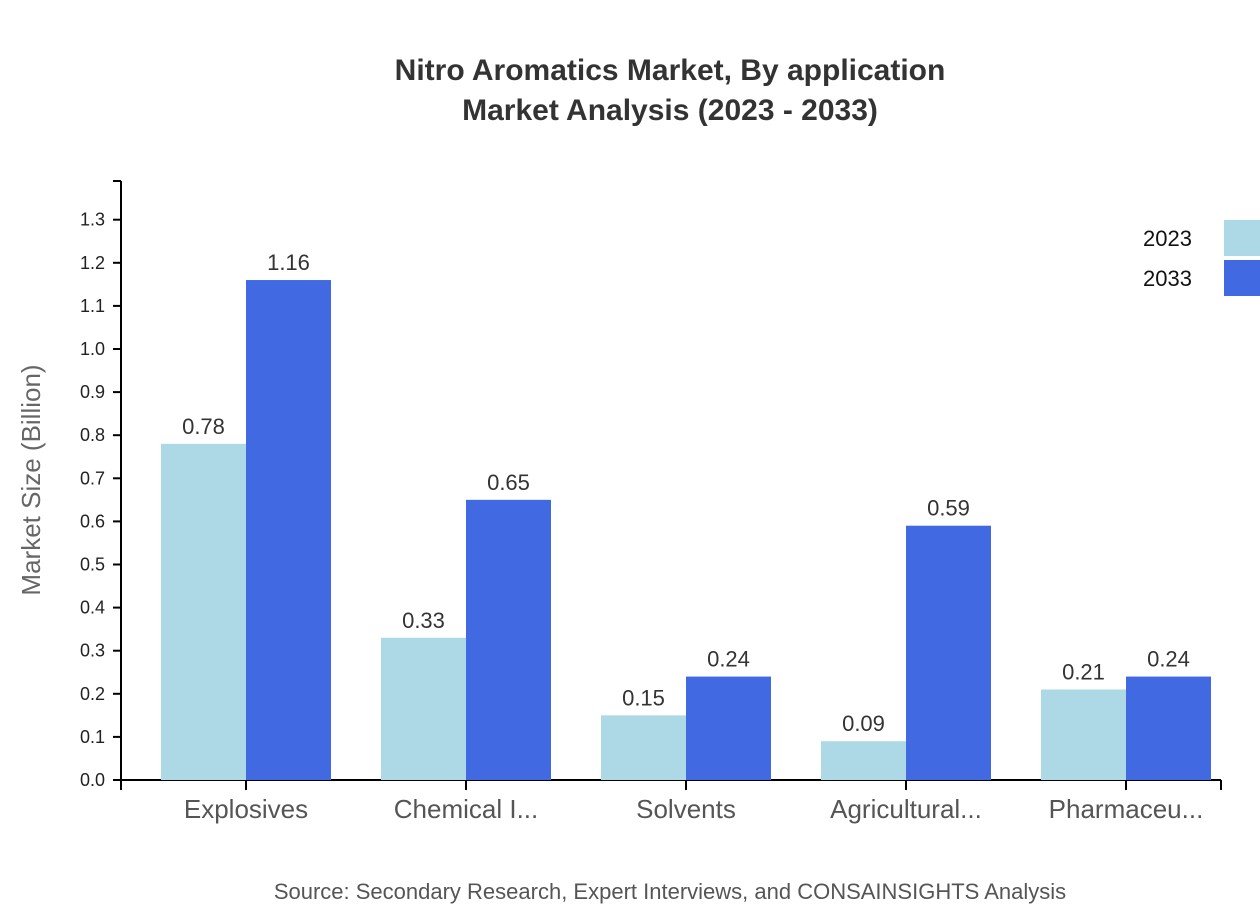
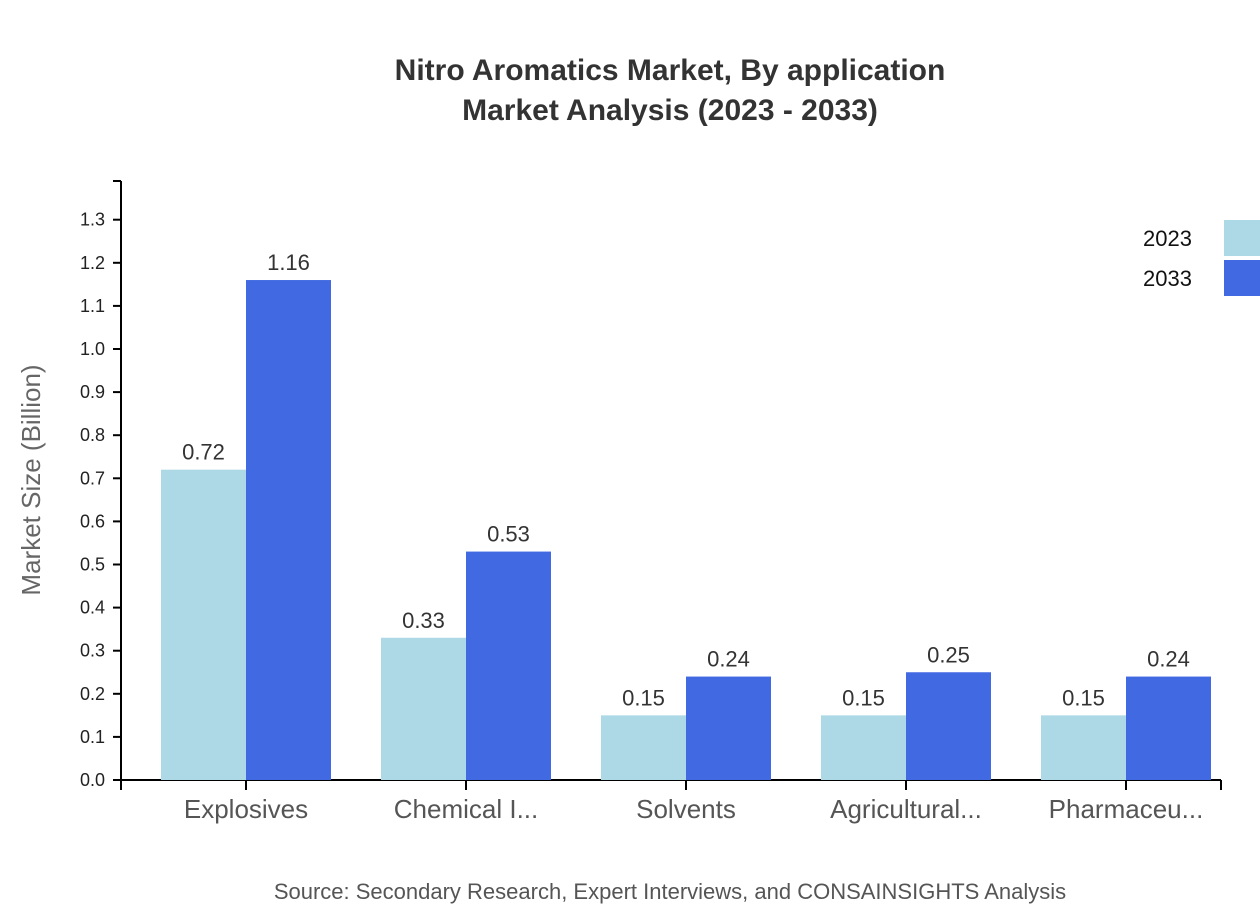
2023/Explosives: 0.78 -> 0.72
2033/Chemical I...: 0.65 -> 0.53
2023/Agricultural...: 0.09 -> 0.15
2033/Agricultural...: 0.59 -> 0.25
2023/Pharmaceu...: 0.21 -> 0.15
